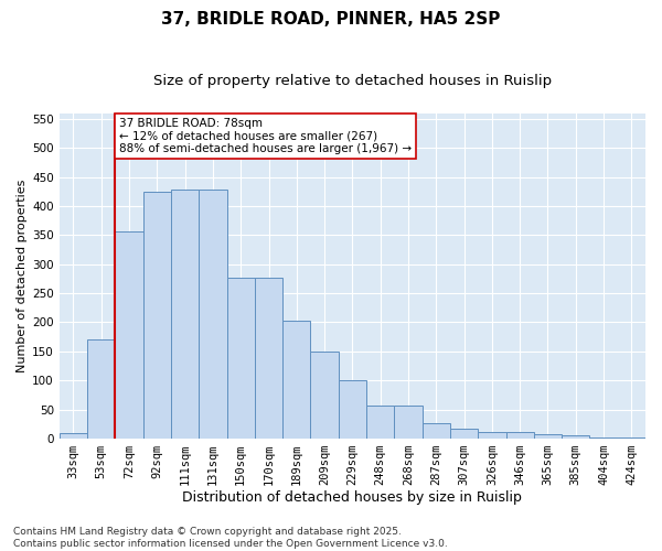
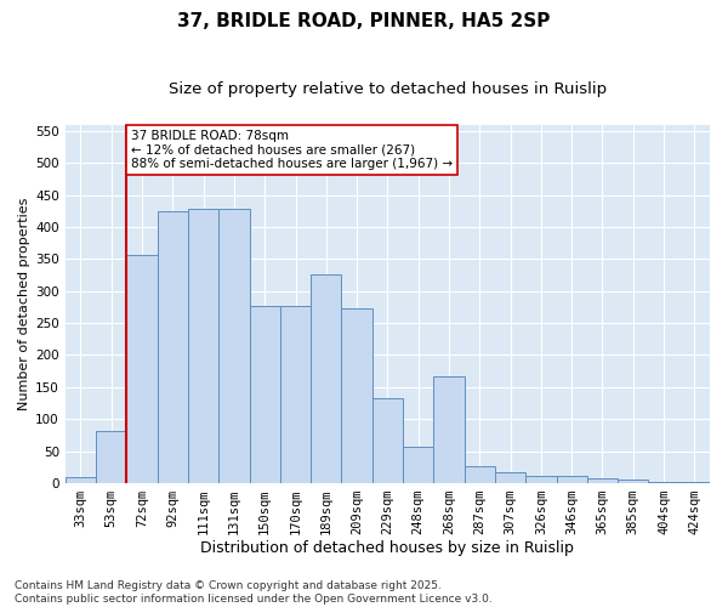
53sqm: 170 -> 82
189sqm: 203 -> 326
209sqm: 150 -> 272
229sqm: 100 -> 132
268sqm: 57 -> 166
